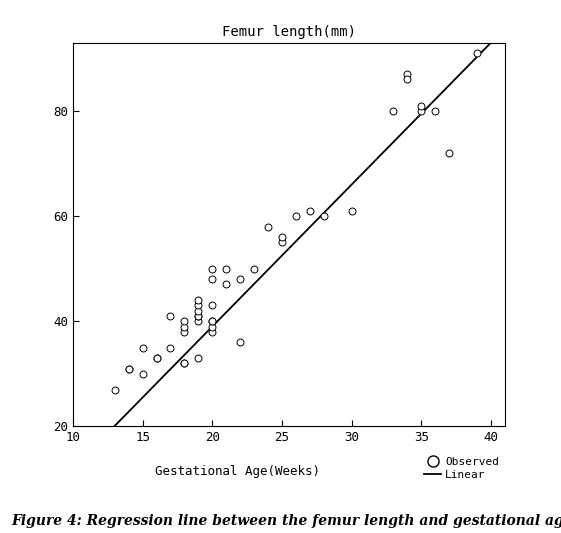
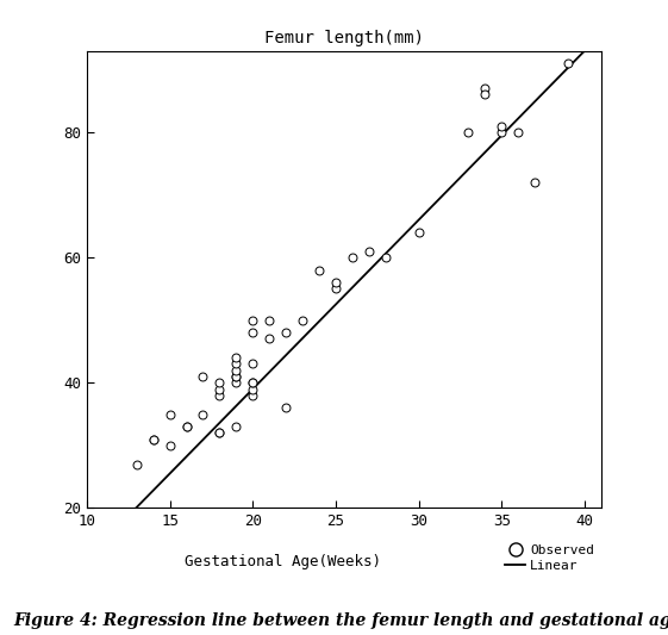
30: 61 -> 64
